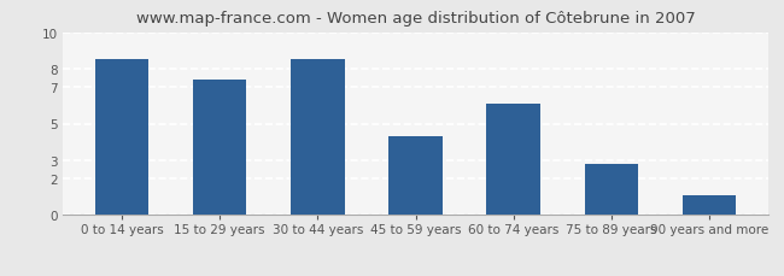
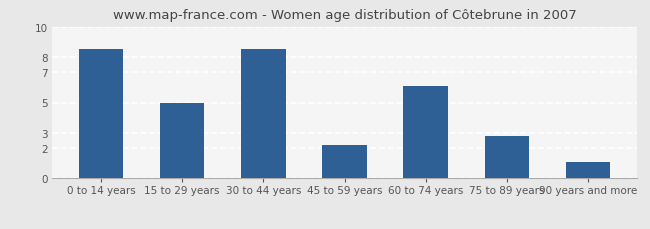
15 to 29 years: 7.4 -> 5.0
45 to 59 years: 4.3 -> 2.2
